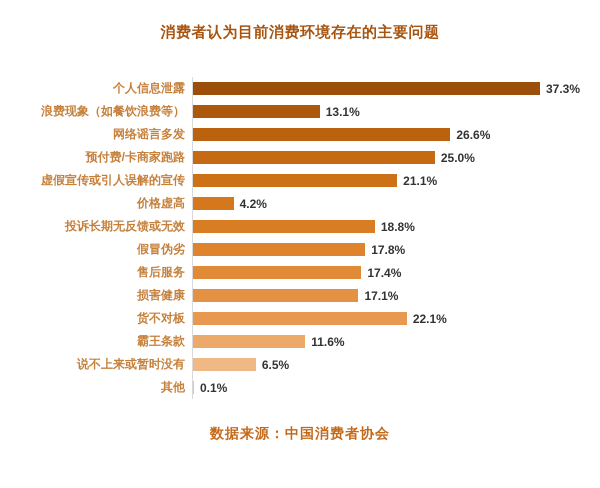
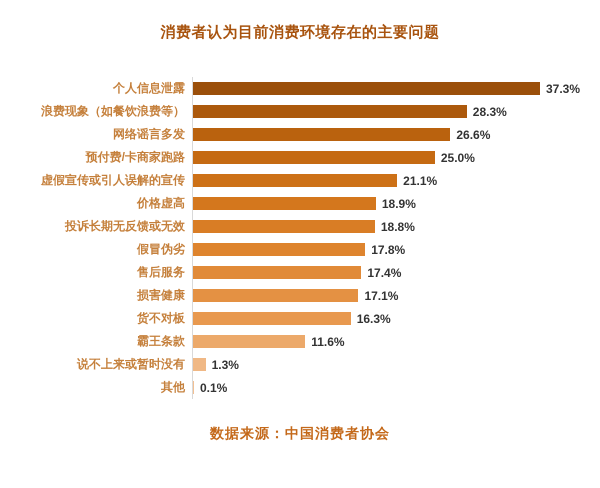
浪费现象（如餐饮浪费等）: 13.1% -> 28.3%
价格虚高: 4.2% -> 18.9%
货不对板: 22.1% -> 16.3%
说不上来或暂时没有: 6.5% -> 1.3%
